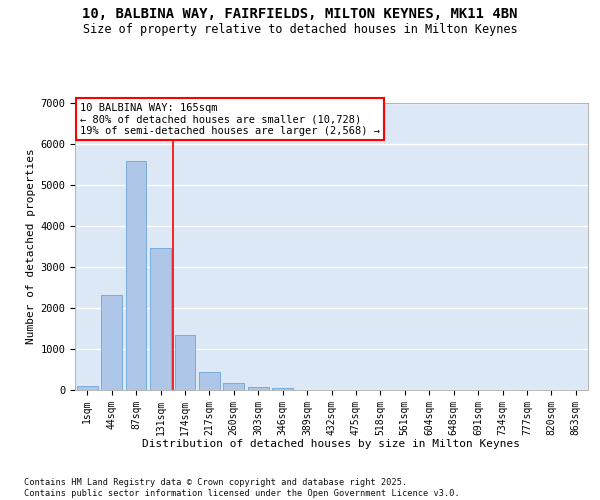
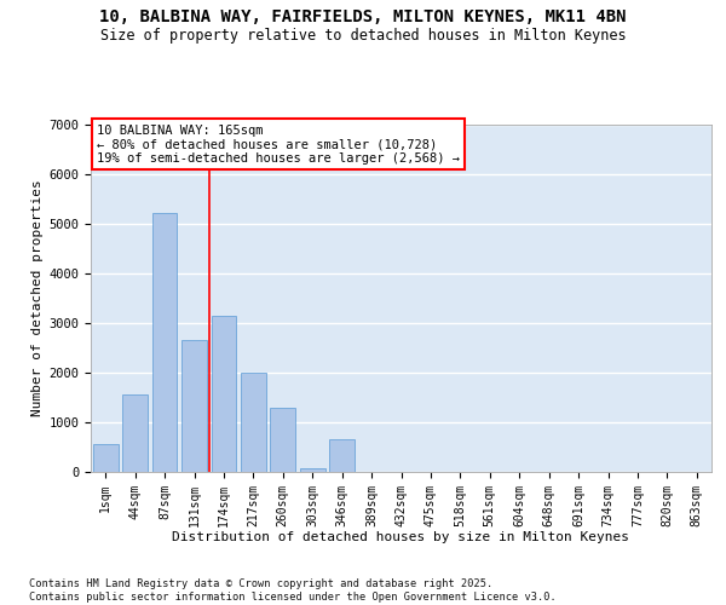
1sqm: 100 -> 550
44sqm: 2320 -> 1550
87sqm: 5580 -> 5200
131sqm: 3460 -> 2650
174sqm: 1340 -> 3150
217sqm: 440 -> 2000
260sqm: 160 -> 1300
346sqm: 50 -> 650
